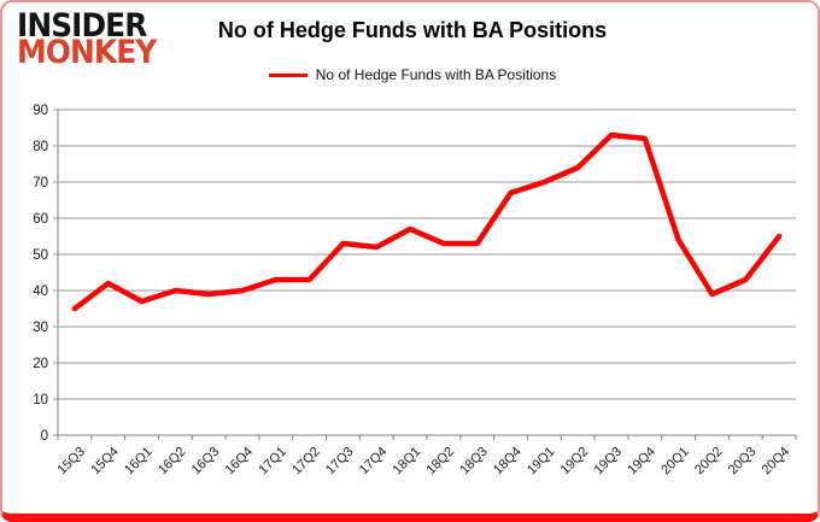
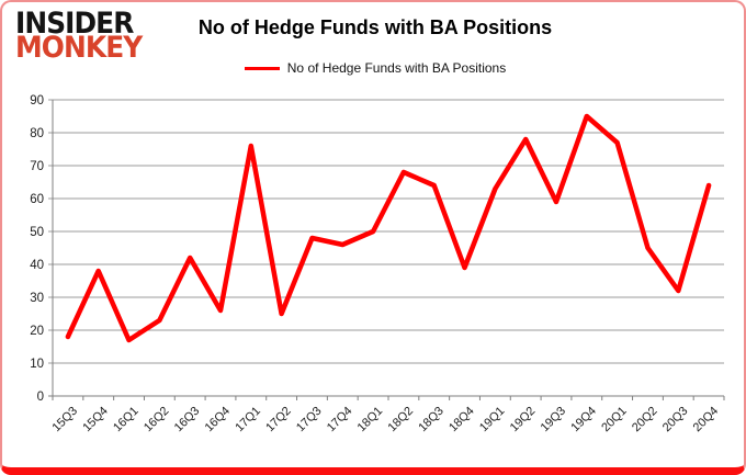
15Q3: 35 -> 18
15Q4: 42 -> 38
16Q1: 37 -> 17
16Q2: 40 -> 23
16Q3: 39 -> 42
16Q4: 40 -> 26
17Q1: 43 -> 76
17Q2: 43 -> 25
17Q3: 53 -> 48
17Q4: 52 -> 46
18Q1: 57 -> 50
18Q2: 53 -> 68
18Q3: 53 -> 64
18Q4: 67 -> 39
19Q1: 70 -> 63
19Q2: 74 -> 78
19Q3: 83 -> 59
19Q4: 82 -> 85
20Q1: 54 -> 77
20Q2: 39 -> 45
20Q3: 43 -> 32
20Q4: 55 -> 64
